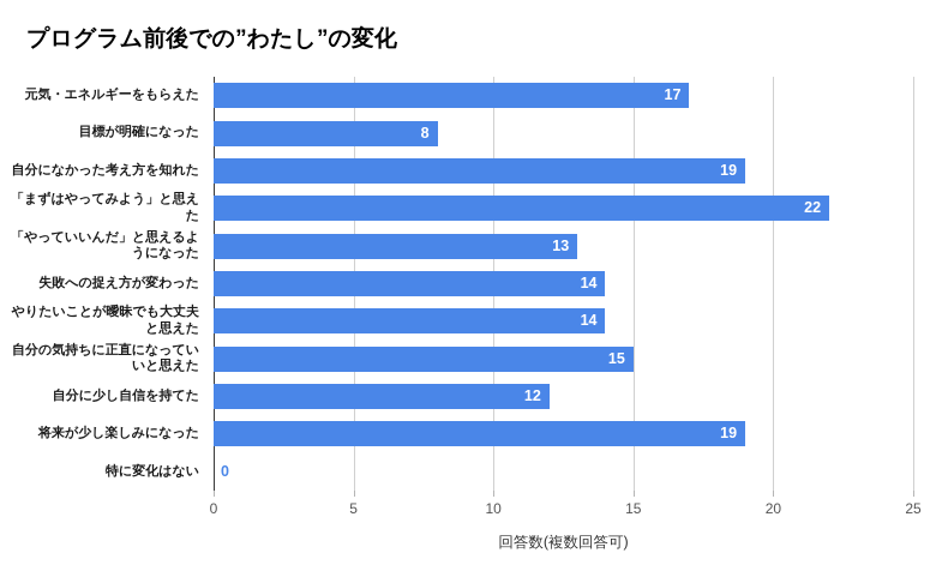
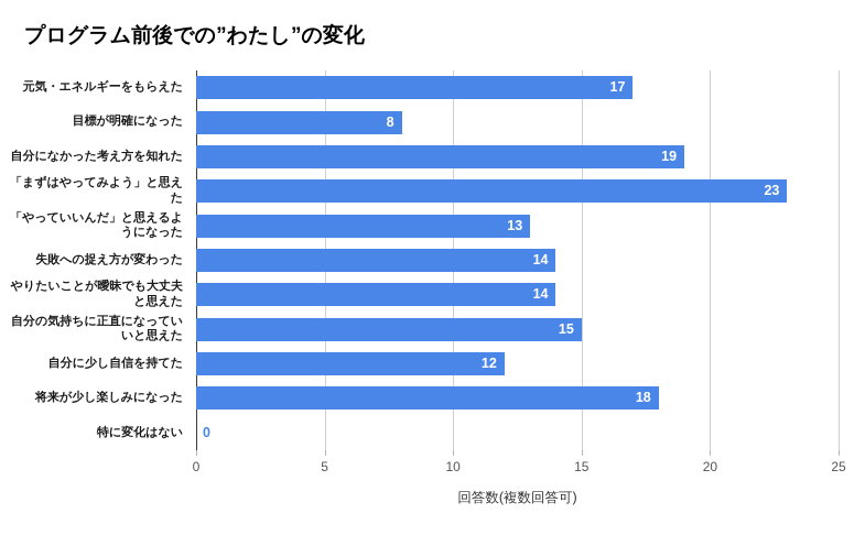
「まずはやってみよう」と思えた: 22 -> 23
将来が少し楽しみになった: 19 -> 18
